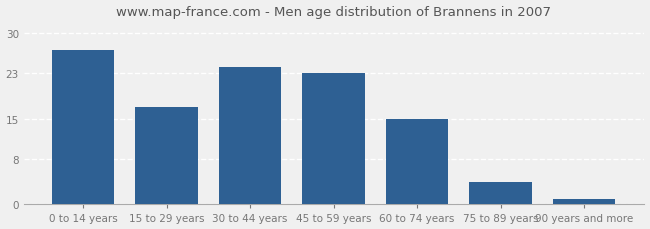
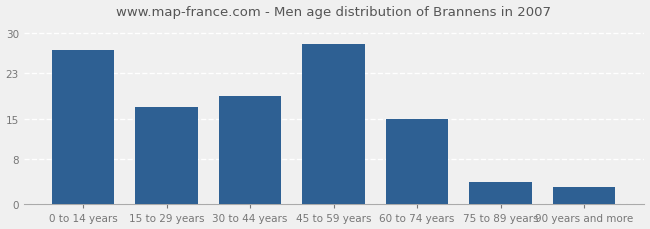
30 to 44 years: 24 -> 19
45 to 59 years: 23 -> 28
90 years and more: 1 -> 3
